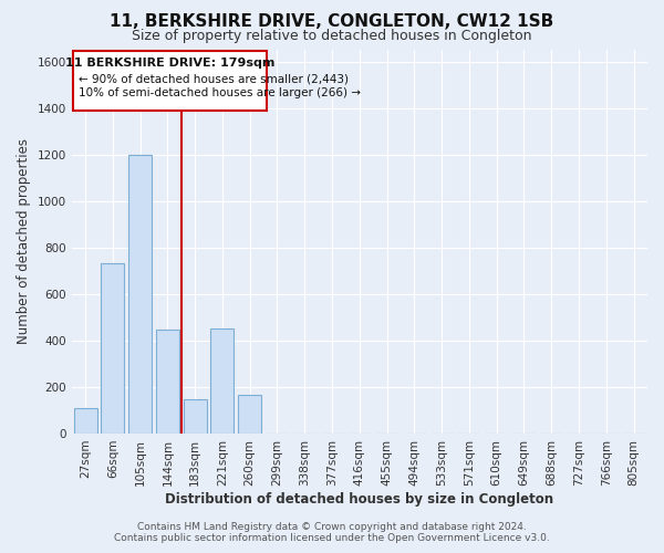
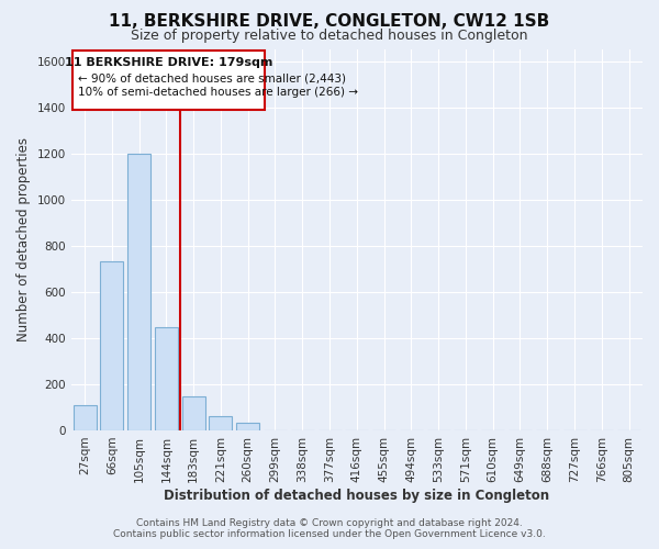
221sqm: 450 -> 62
260sqm: 165 -> 35
